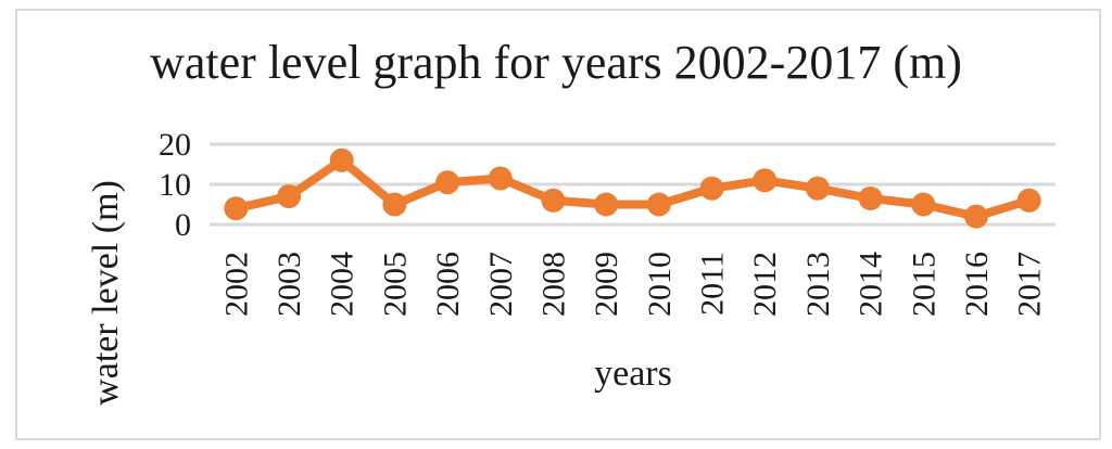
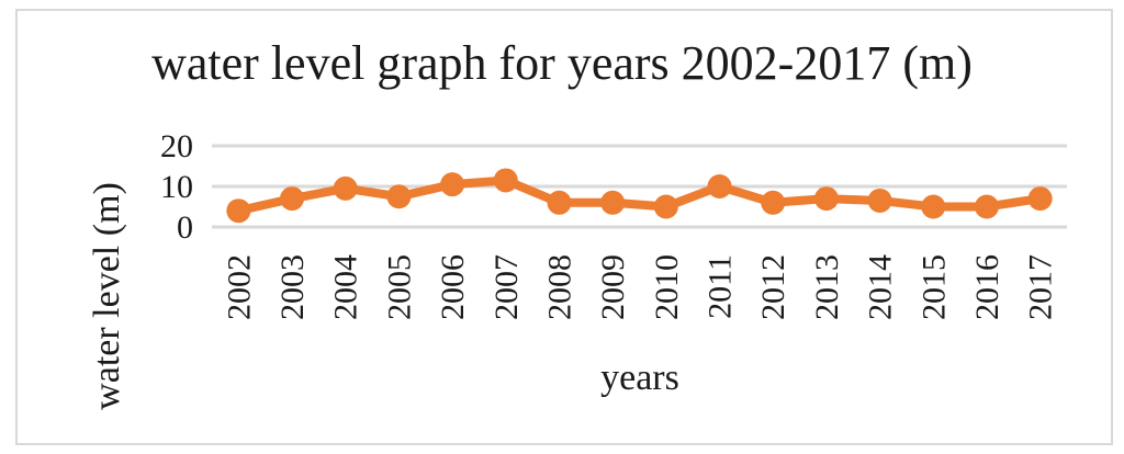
2004: 16 -> 10
2005: 5 -> 8
2009: 5 -> 6
2011: 9 -> 10
2012: 11 -> 6
2013: 9 -> 7
2016: 2 -> 5
2017: 6 -> 7
